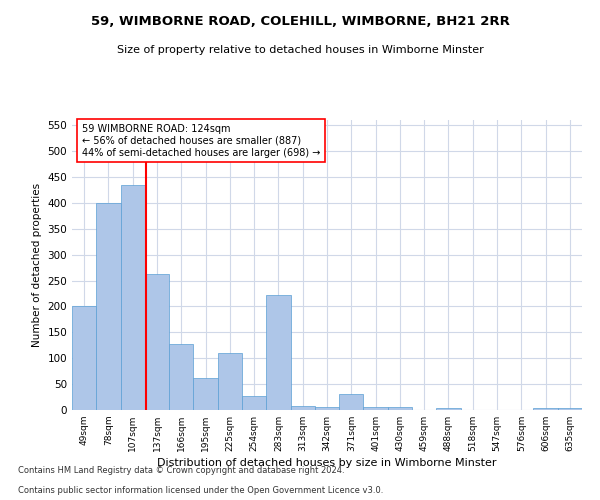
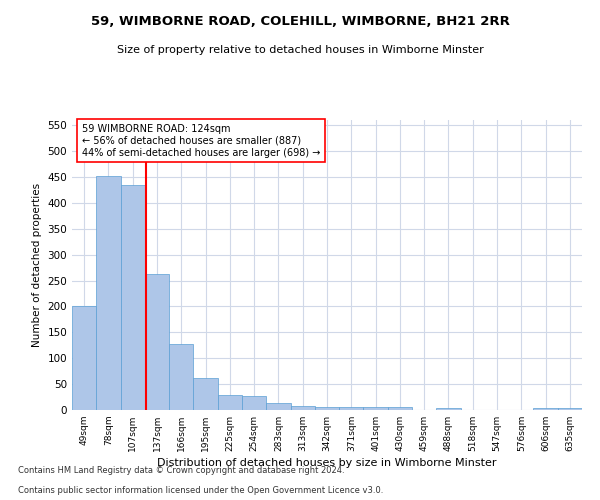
78sqm: 400 -> 452
225sqm: 110 -> 29
283sqm: 222 -> 13
371sqm: 30 -> 5
